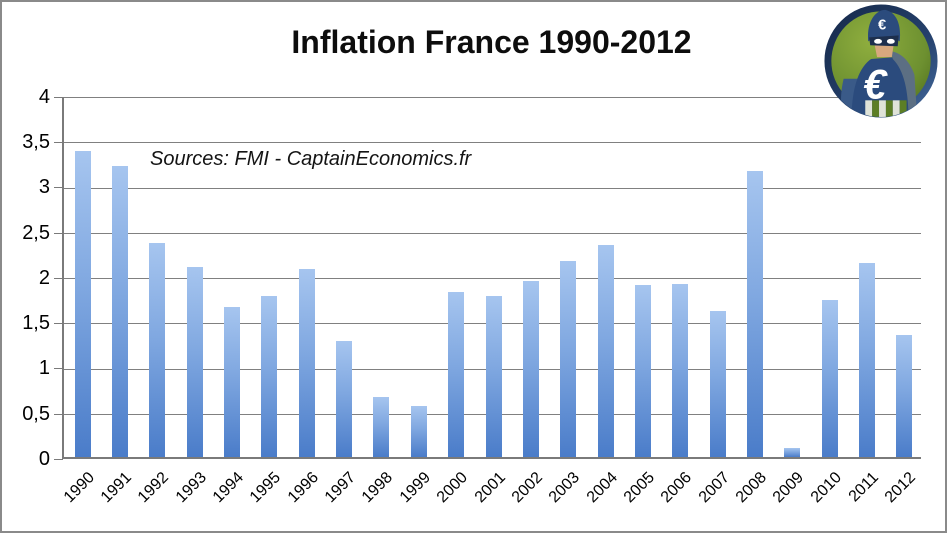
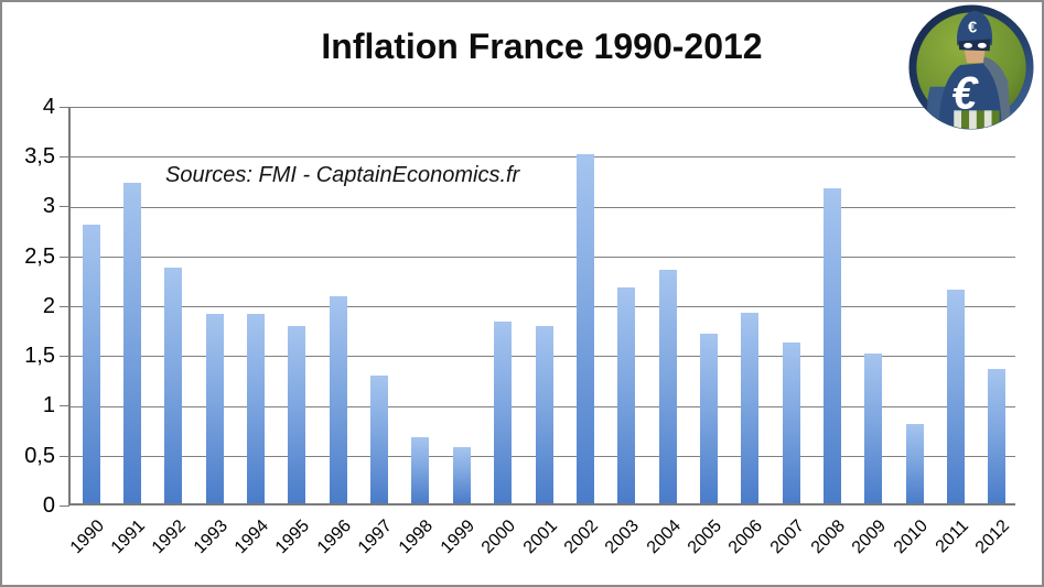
1990: 3.4 -> 2.8
1993: 2.1 -> 1.9
1994: 1.7 -> 1.9
2002: 1.9 -> 3.5
2005: 1.9 -> 1.7
2009: 0.1 -> 1.5
2010: 1.7 -> 0.8
